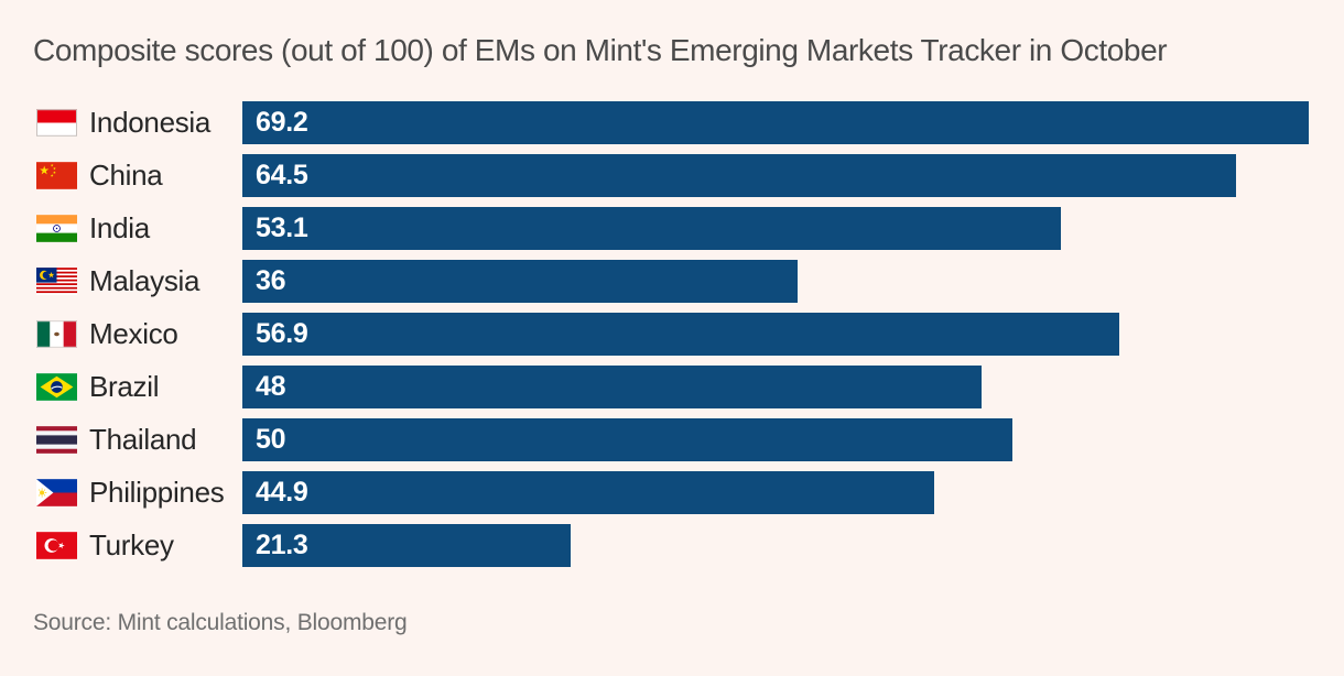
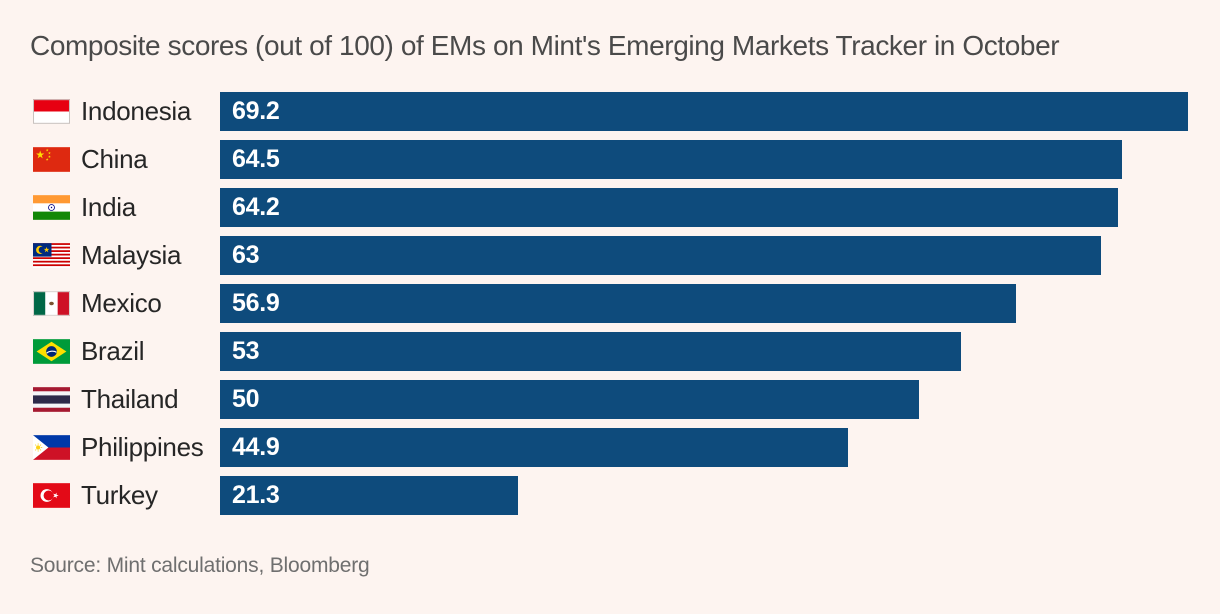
India: 53.1 -> 64.2
Malaysia: 36 -> 63
Brazil: 48 -> 53
